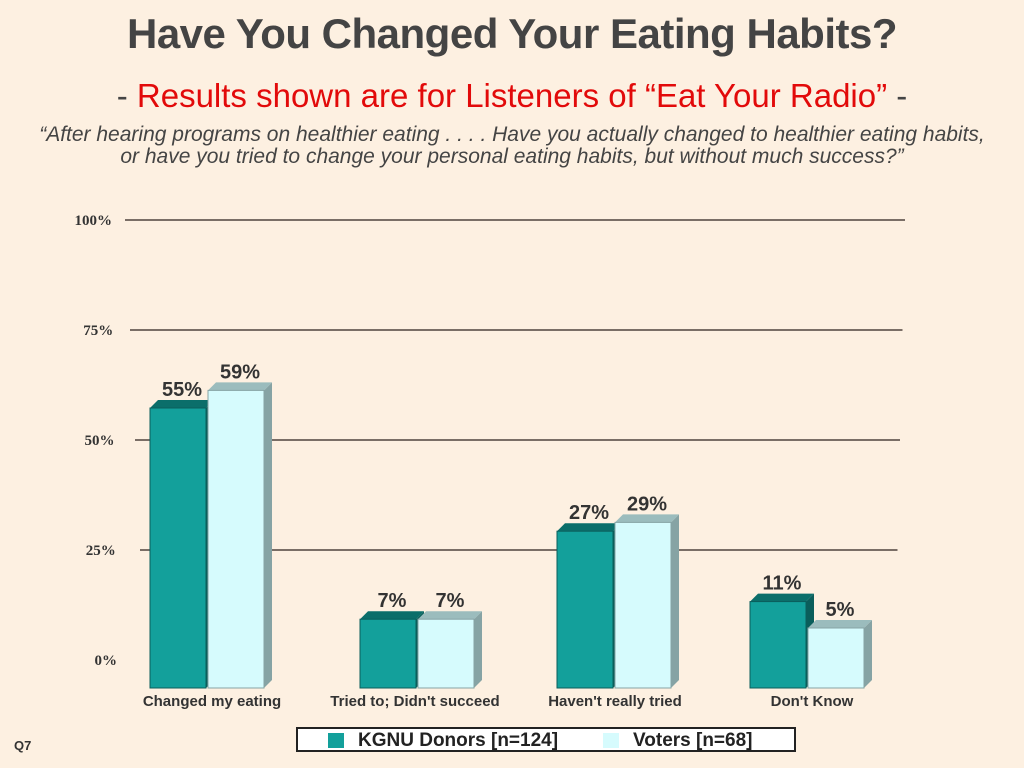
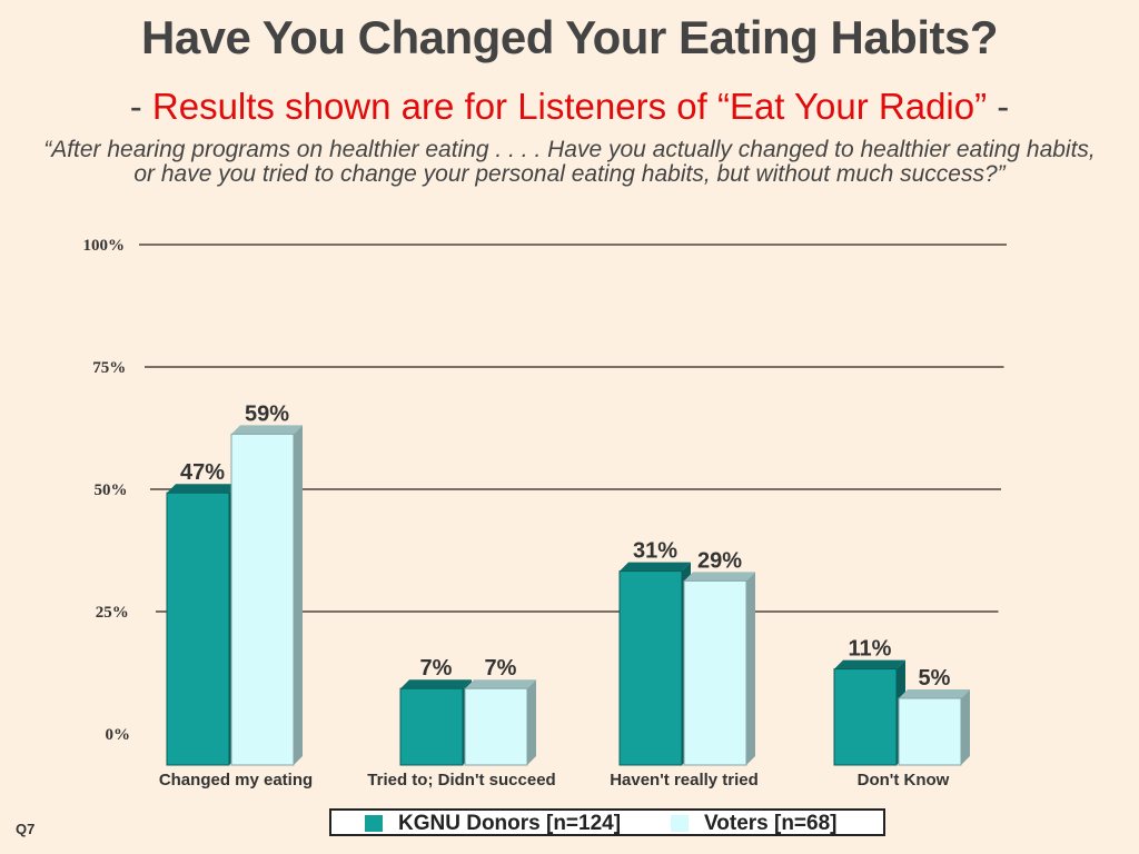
KGNU Donors [n=124]/Changed my eating: 55% -> 47%
KGNU Donors [n=124]/Haven't really tried: 27% -> 31%
